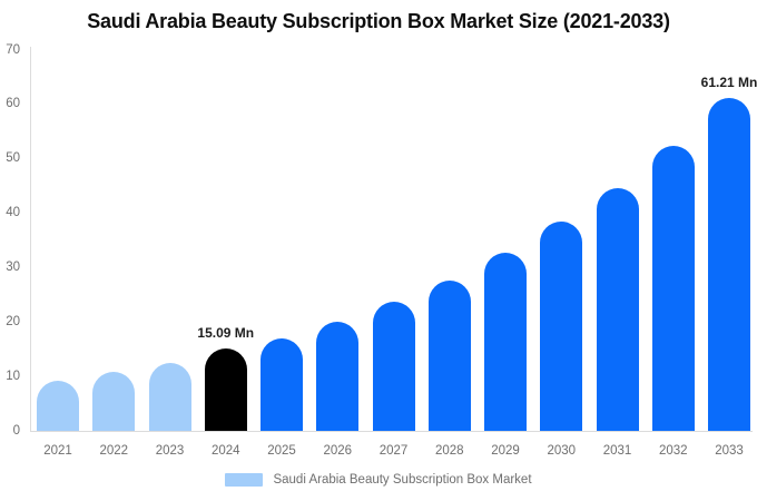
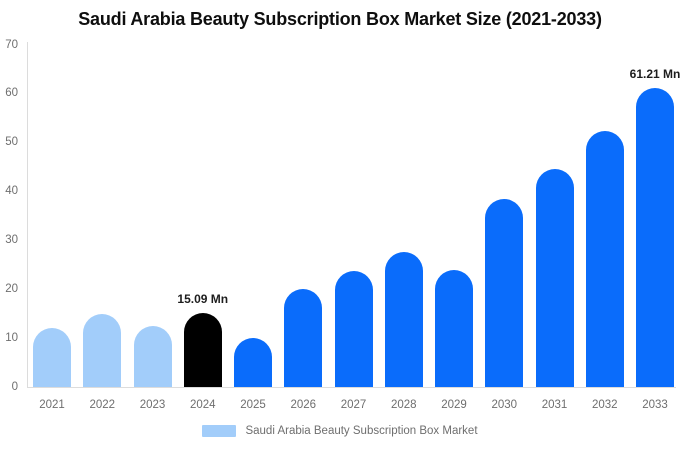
2021: 9 -> 12
2022: 11 -> 15
2025: 17 -> 10
2029: 33 -> 24
